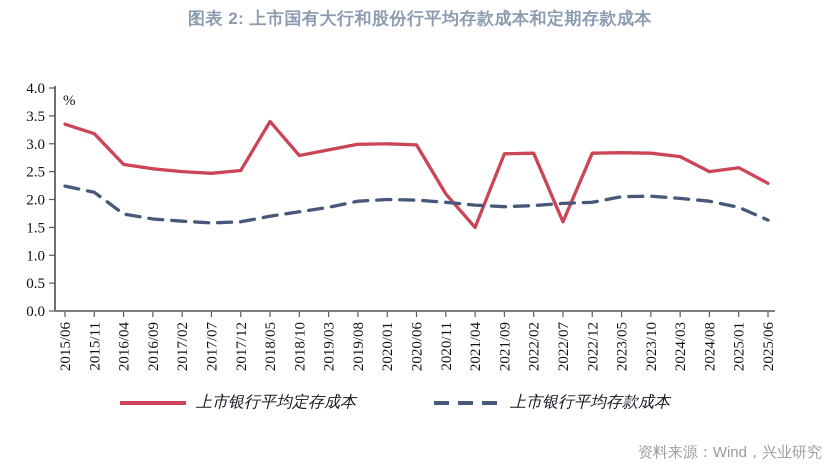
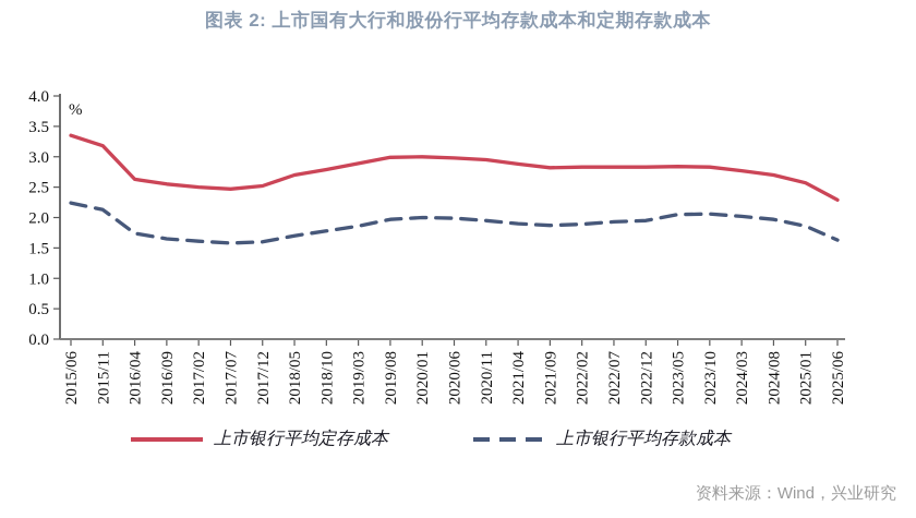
上市银行平均定存成本/2018/05: 3.4 -> 2.7
上市银行平均定存成本/2020/11: 2.1 -> 3.0
上市银行平均定存成本/2021/04: 1.5 -> 2.9
上市银行平均定存成本/2022/07: 1.6 -> 2.8
上市银行平均定存成本/2024/08: 2.5 -> 2.7
